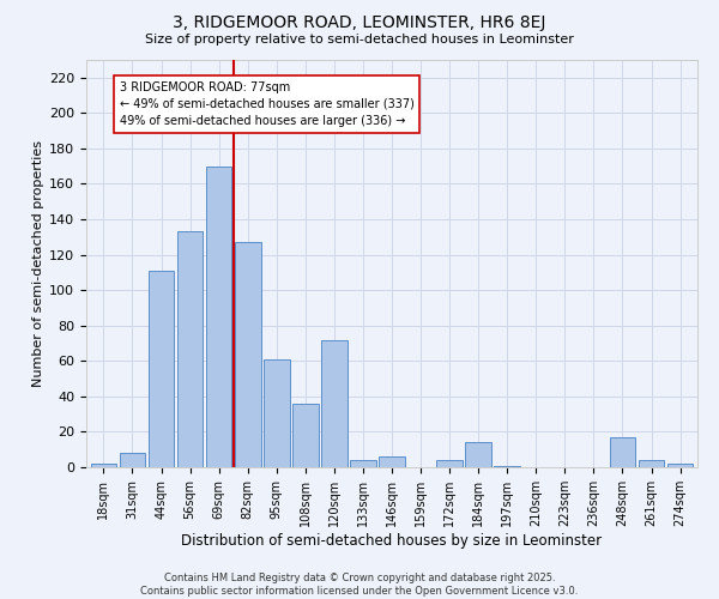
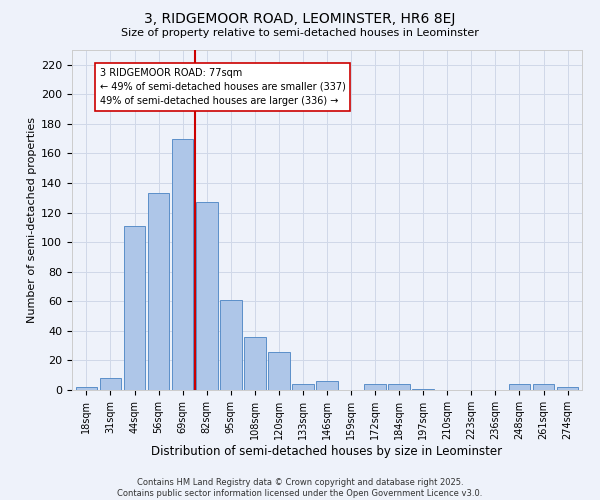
120sqm: 72 -> 26
184sqm: 14 -> 4
248sqm: 17 -> 4
